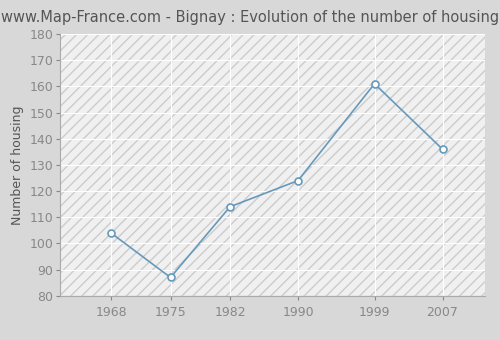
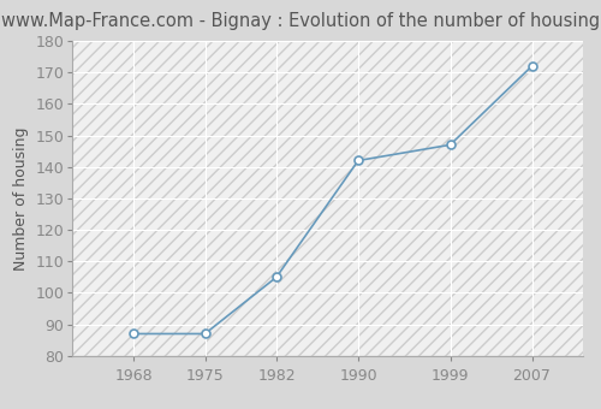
1968: 104 -> 87
1982: 114 -> 105
1990: 124 -> 142
1999: 161 -> 147
2007: 136 -> 172
